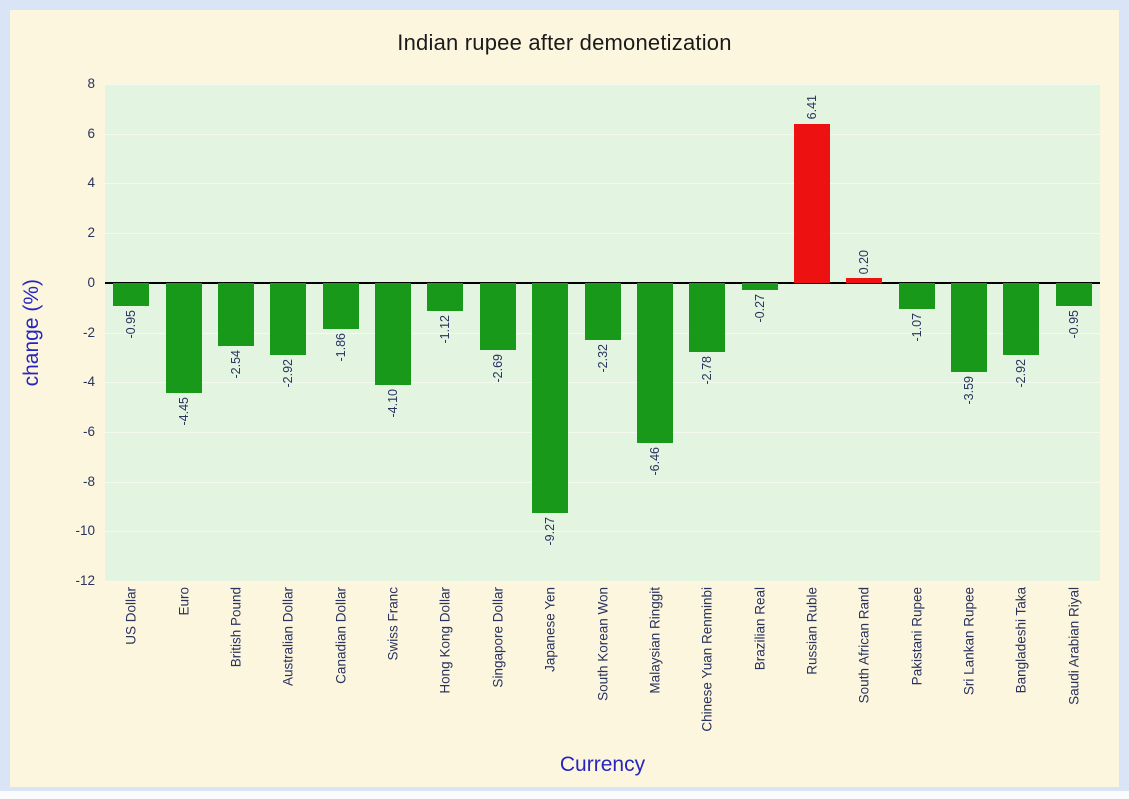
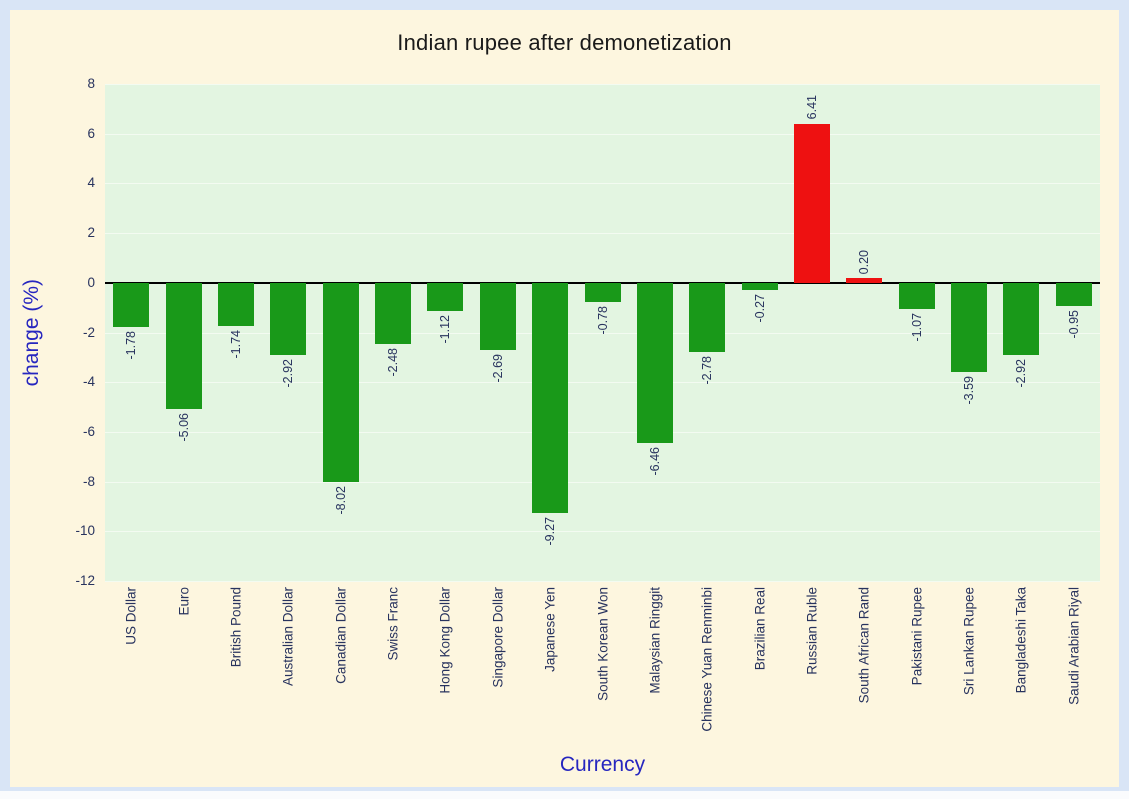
US Dollar: -0.95 -> -1.78
Euro: -4.45 -> -5.06
British Pound: -2.54 -> -1.74
Canadian Dollar: -1.86 -> -8.02
Swiss Franc: -4.10 -> -2.48
South Korean Won: -2.32 -> -0.78
